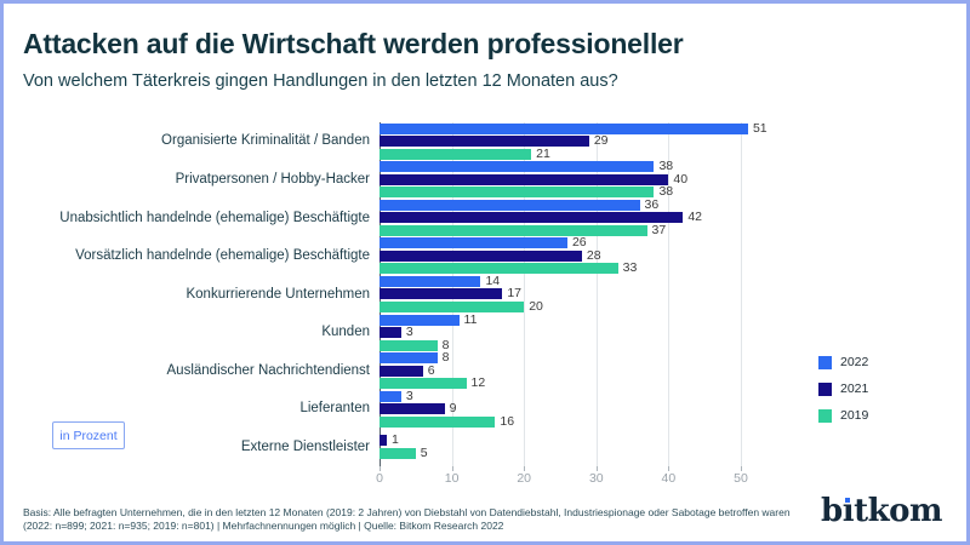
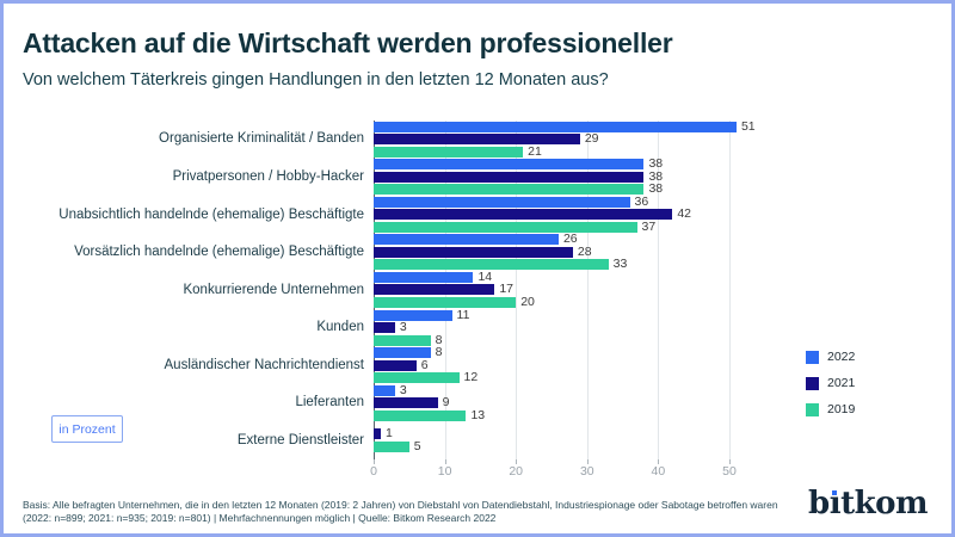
2021/Privatpersonen / Hobby-Hacker: 40 -> 38
2019/Lieferanten: 16 -> 13
